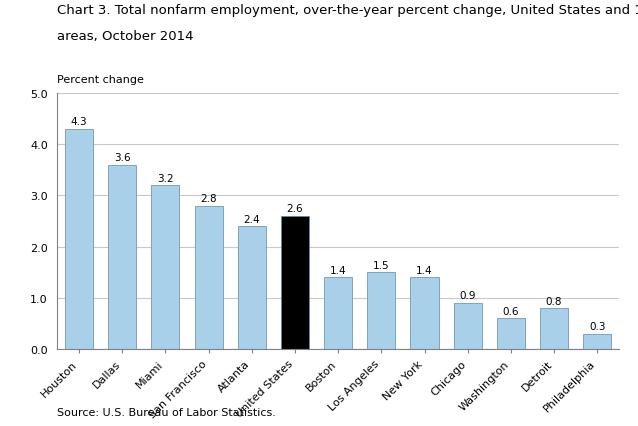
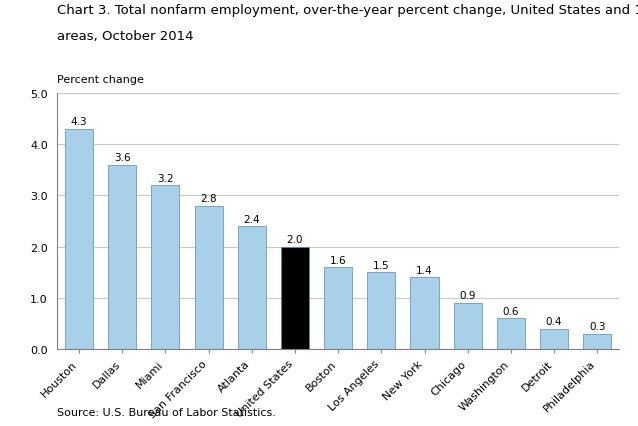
United States: 2.6 -> 2.0
Boston: 1.4 -> 1.6
Detroit: 0.8 -> 0.4
